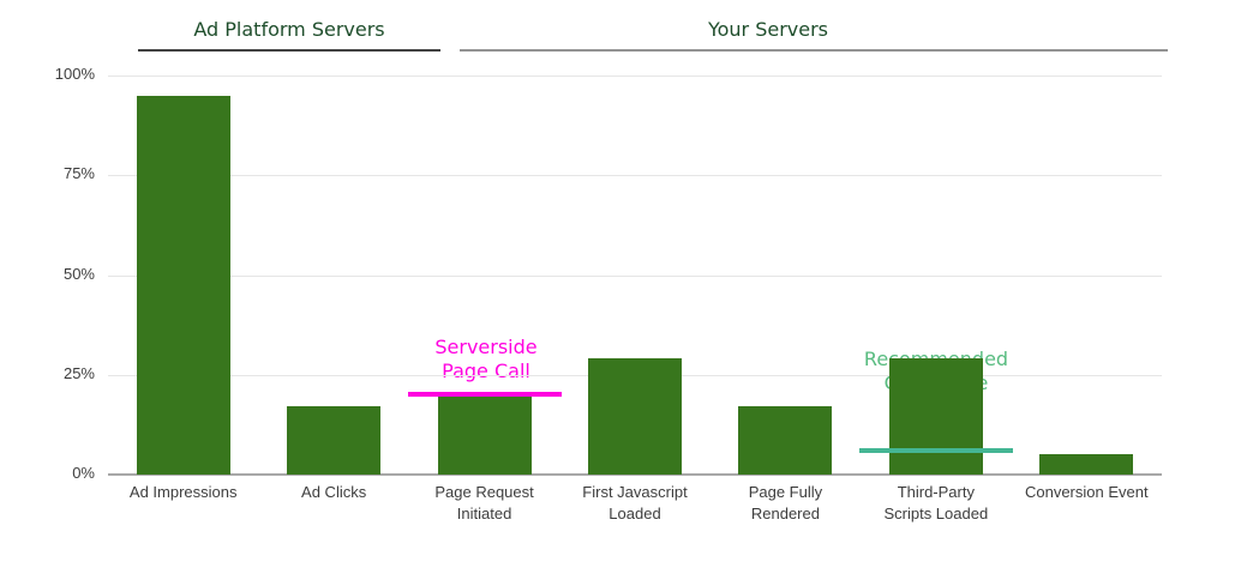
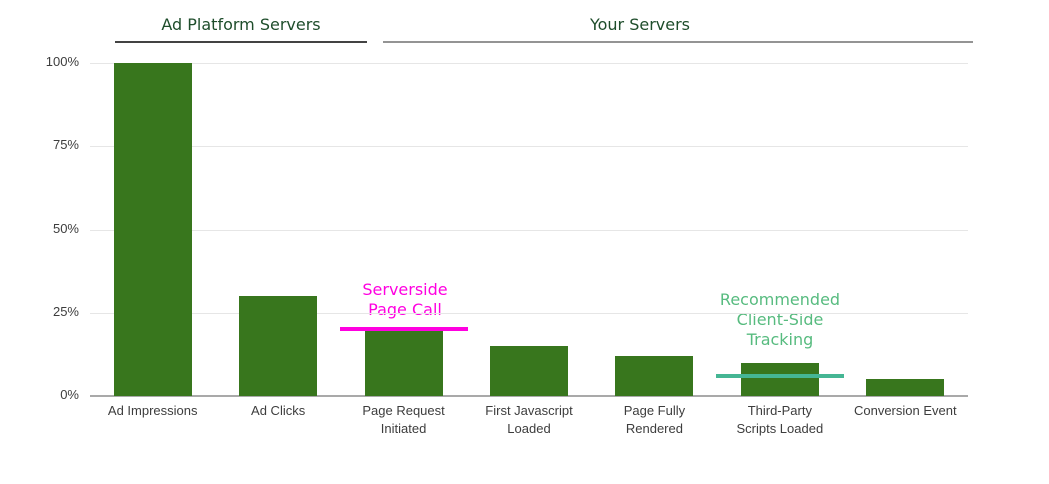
Ad Impressions: 95% -> 100%
Ad Clicks: 17% -> 30%
First Javascript Loaded: 29% -> 15%
Page Fully Rendered: 17% -> 12%
Third-Party Scripts Loaded: 29% -> 10%
